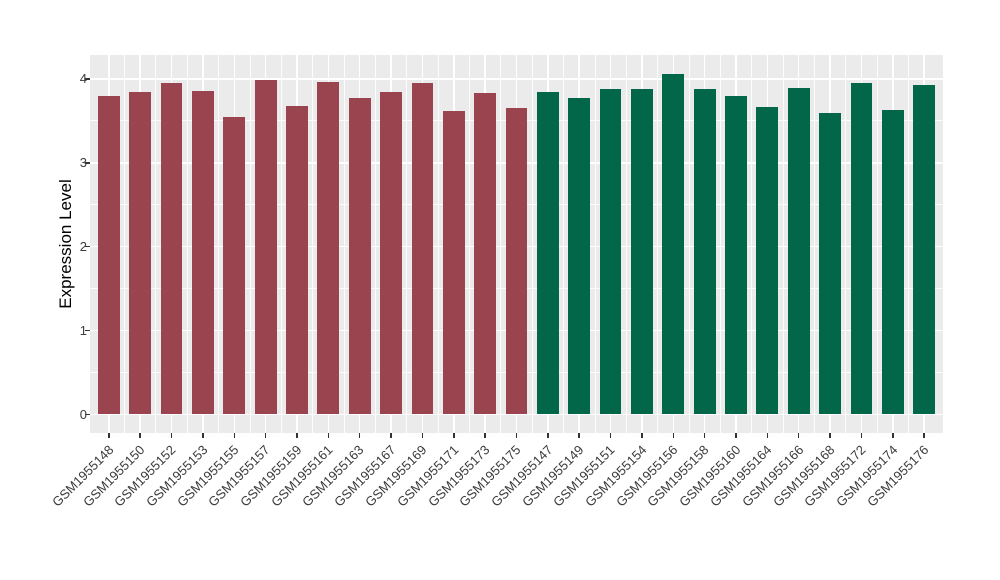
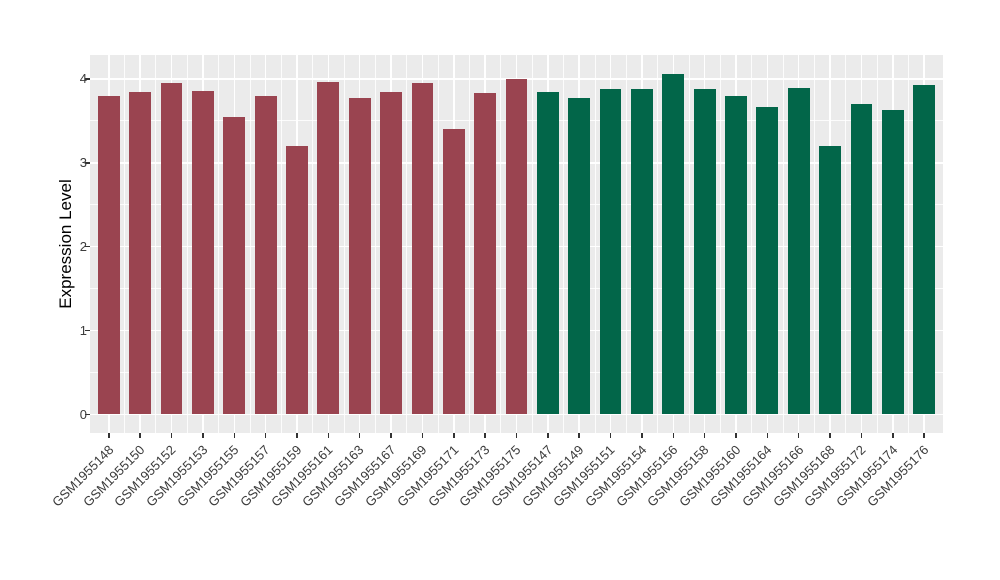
GSM1955157: 4.0 -> 3.8
GSM1955159: 3.7 -> 3.2
GSM1955171: 3.6 -> 3.4
GSM1955175: 3.6 -> 4.0
GSM1955168: 3.6 -> 3.2
GSM1955172: 4.0 -> 3.7
